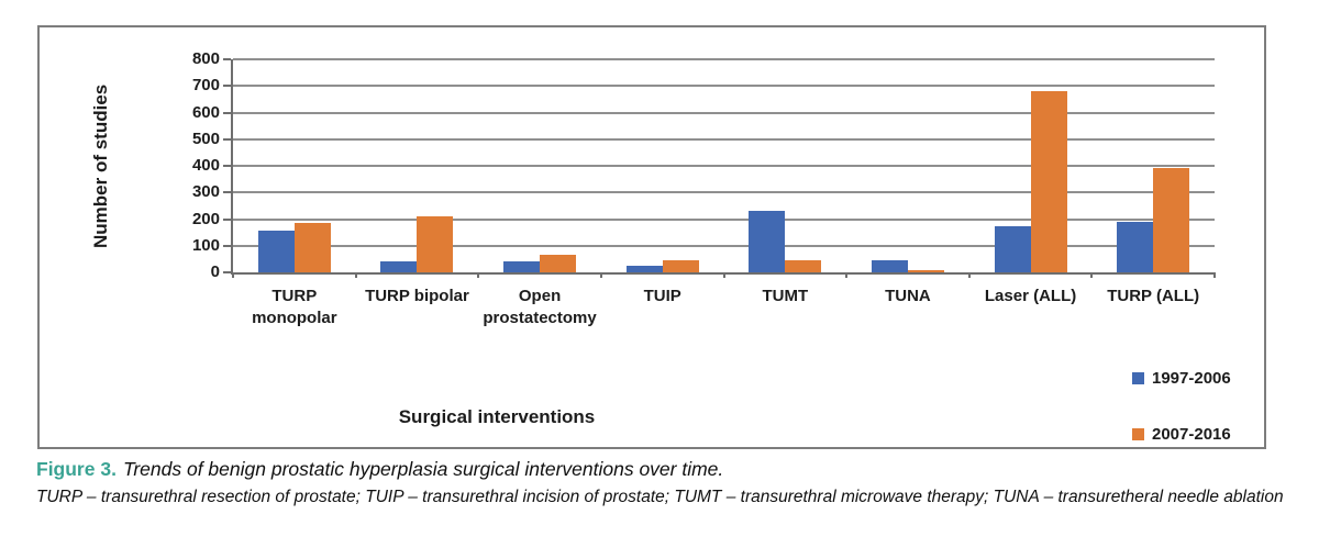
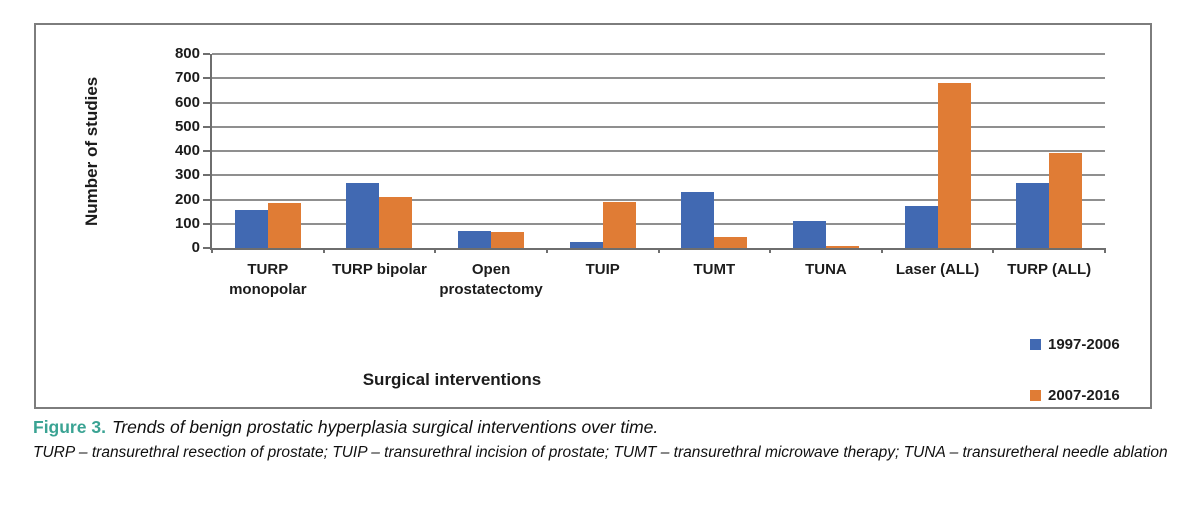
1997-2006/TURP bipolar: 40 -> 270
1997-2006/Open prostatectomy: 40 -> 70
2007-2016/TUIP: 40 -> 190
1997-2006/TUNA: 40 -> 110
1997-2006/TURP (ALL): 190 -> 270
